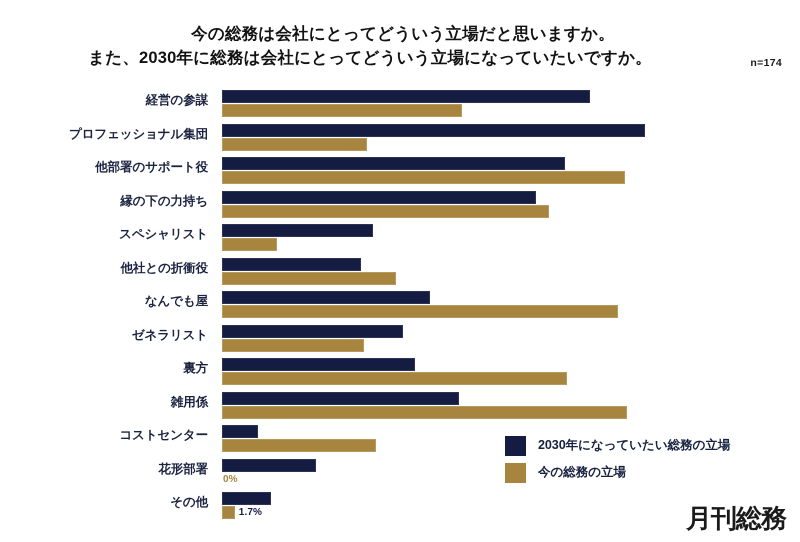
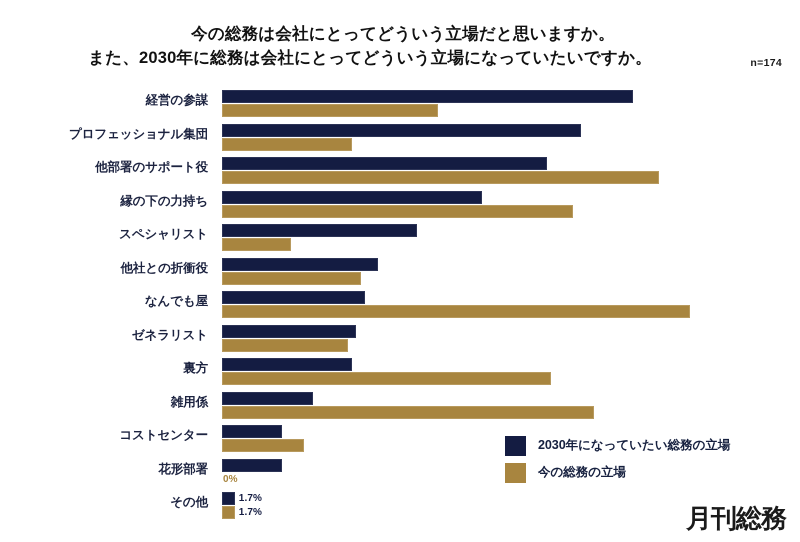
2030年になっていたい総務の立場/経営の参謀: 48.8% -> 54.6%
今の総務の立場/経営の参謀: 31.9% -> 28.7%
2030年になっていたい総務の立場/プロフェッショナル集団: 56.1% -> 47.7%
今の総務の立場/プロフェッショナル集団: 19.3% -> 17.2%
2030年になっていたい総務の立場/他部署のサポート役: 45.5% -> 43.1%
今の総務の立場/他部署のサポート役: 53.5% -> 58.0%
2030年になっていたい総務の立場/縁の下の力持ち: 41.6% -> 34.5%
今の総務の立場/縁の下の力持ち: 43.4% -> 46.6%
2030年になっていたい総務の立場/スペシャリスト: 20.0% -> 25.9%
今の総務の立場/スペシャリスト: 7.3% -> 9.2%
2030年になっていたい総務の立場/他社との折衝役: 18.4% -> 20.7%
今の総務の立場/他社との折衝役: 23.1% -> 18.4%
2030年になっていたい総務の立場/なんでも屋: 27.6% -> 19.0%
今の総務の立場/なんでも屋: 52.6% -> 62.1%
2030年になっていたい総務の立場/ゼネラリスト: 24.0% -> 17.8%
今の総務の立場/ゼネラリスト: 18.9% -> 16.7%
2030年になっていたい総務の立場/裏方: 25.6% -> 17.2%
今の総務の立場/裏方: 45.8% -> 43.7%
2030年になっていたい総務の立場/雑用係: 31.5% -> 12.1%
今の総務の立場/雑用係: 53.8% -> 49.4%
2030年になっていたい総務の立場/コストセンター: 4.8% -> 8.0%
今の総務の立場/コストセンター: 20.5% -> 10.9%
2030年になっていたい総務の立場/花形部署: 12.5% -> 8.0%
2030年になっていたい総務の立場/その他: 6.5% -> 1.7%
